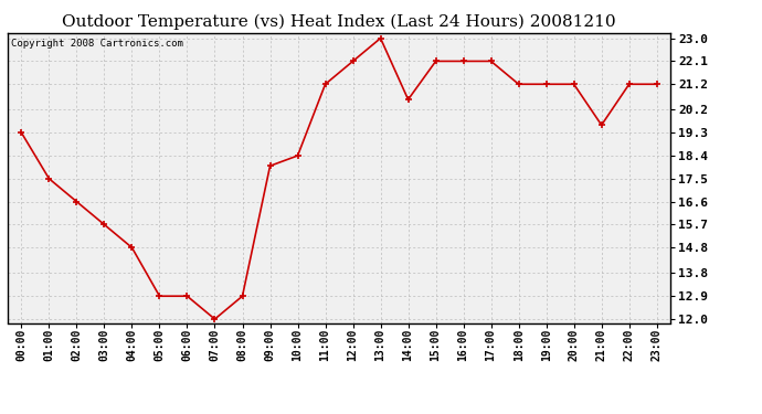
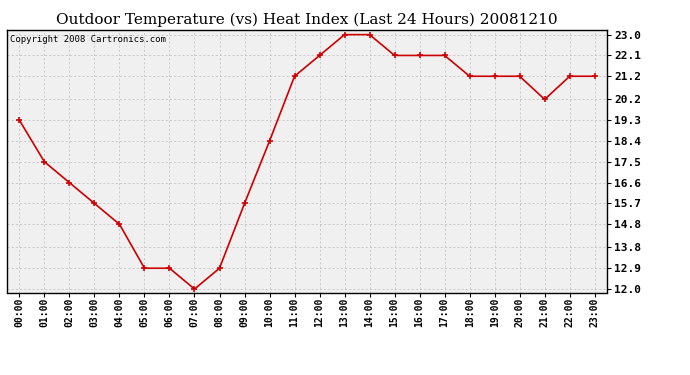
09:00: 18.0 -> 15.7
14:00: 20.6 -> 23.0
21:00: 19.6 -> 20.2
